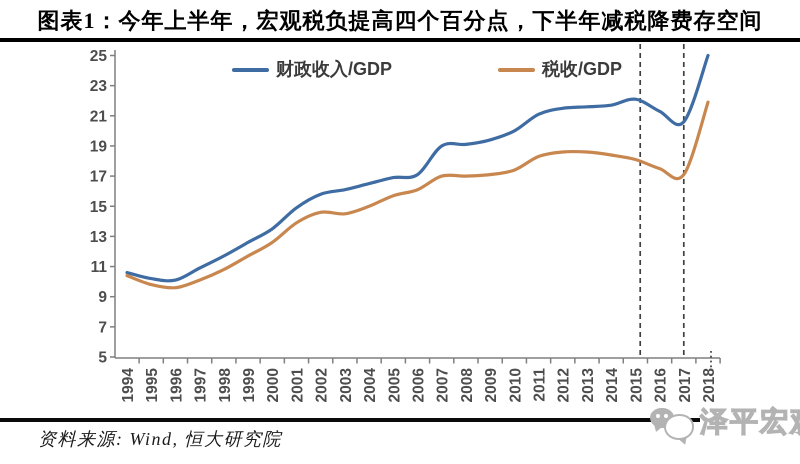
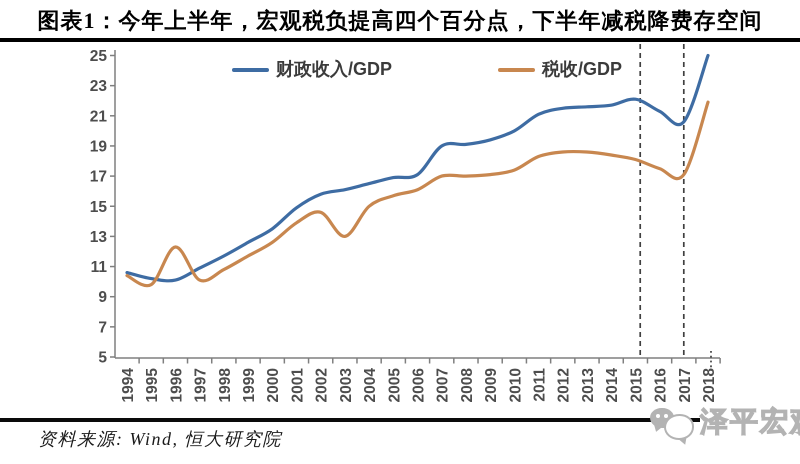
税收/GDP/1996: 9.6 -> 12.3
税收/GDP/2003: 14.5 -> 13.0
